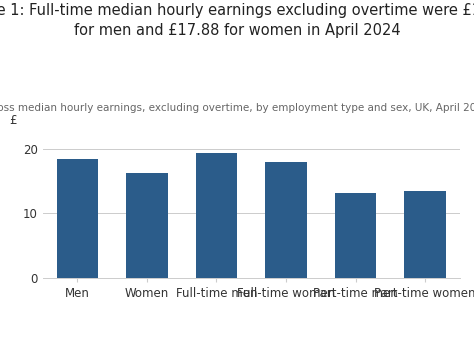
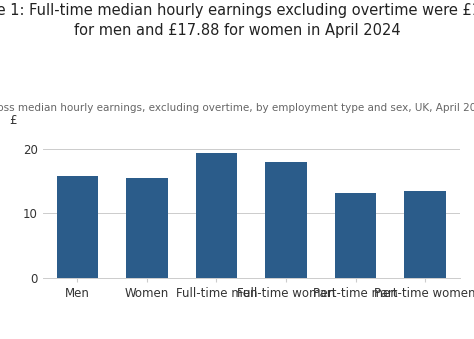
Men: 18.4 -> 15.8
Women: 16.2 -> 15.4
